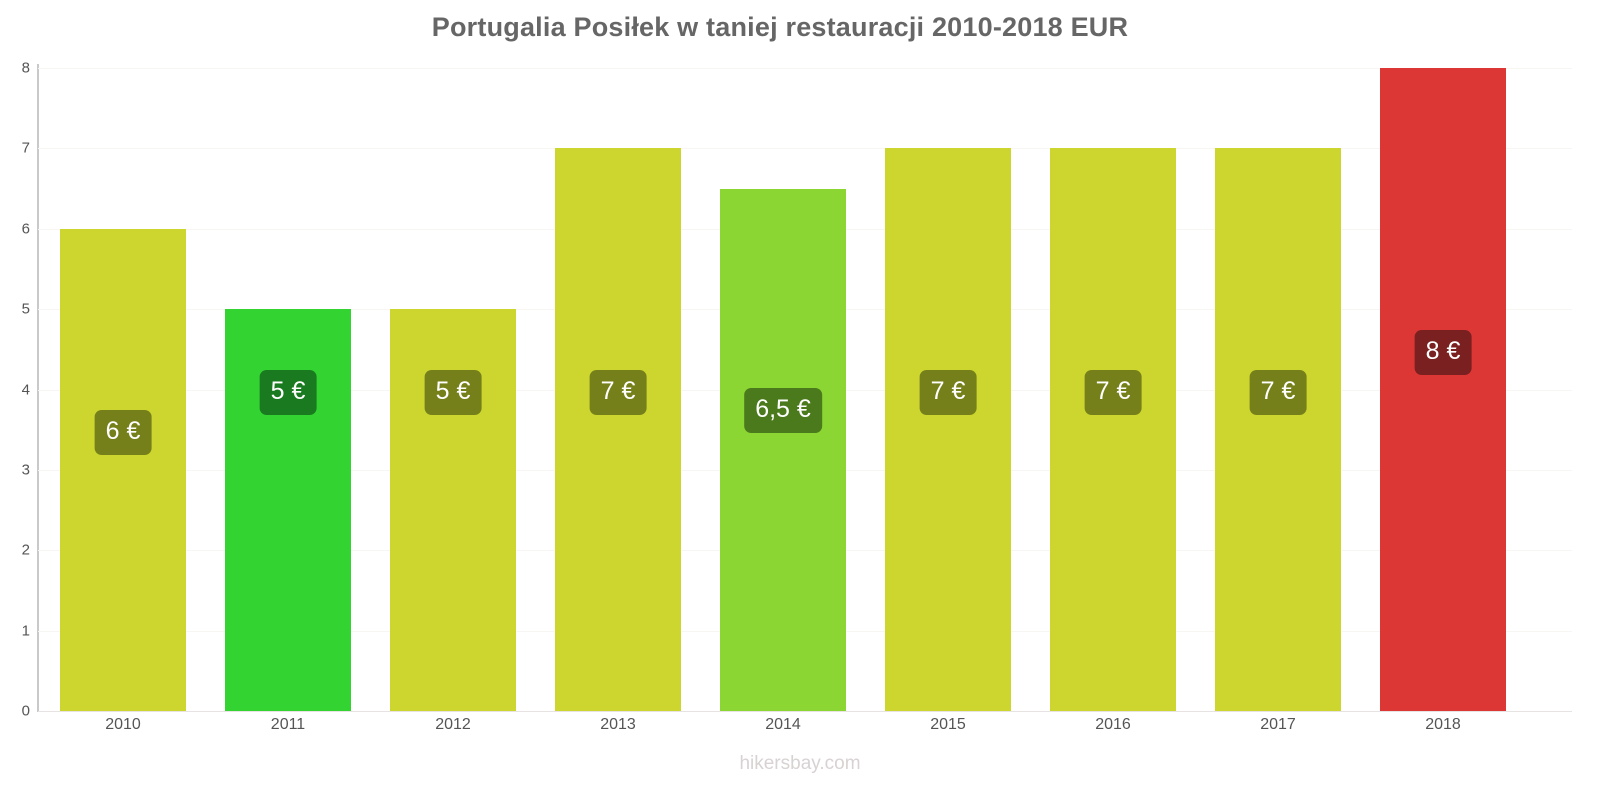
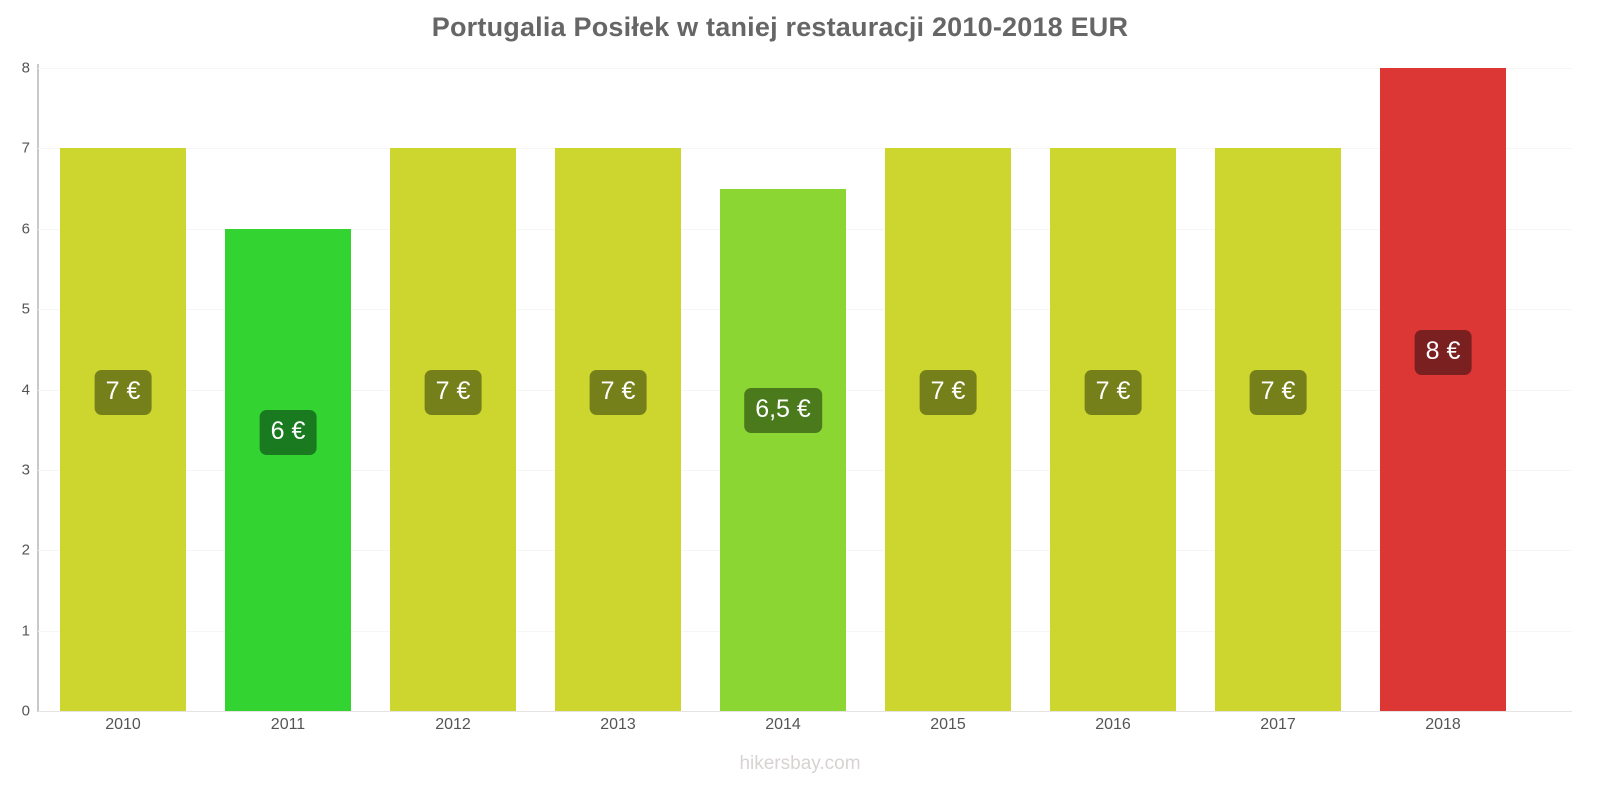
2010: 6 -> 7
2011: 5 -> 6
2012: 5 -> 7
